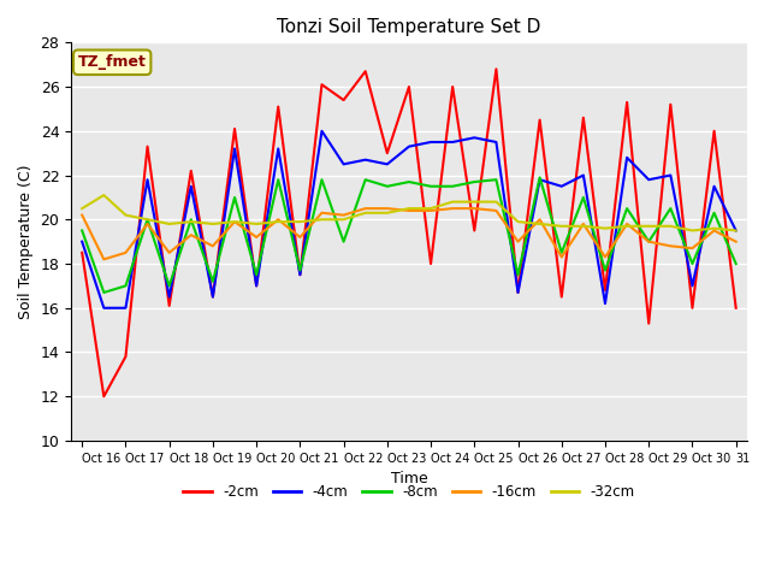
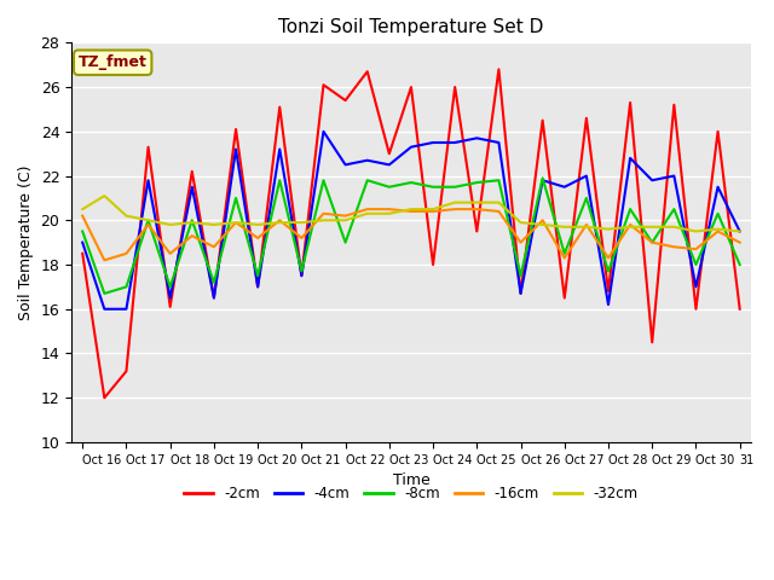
-2cm/Oct 17: 13.8 -> 13.2
-2cm/Oct 29: 15.3 -> 14.5
